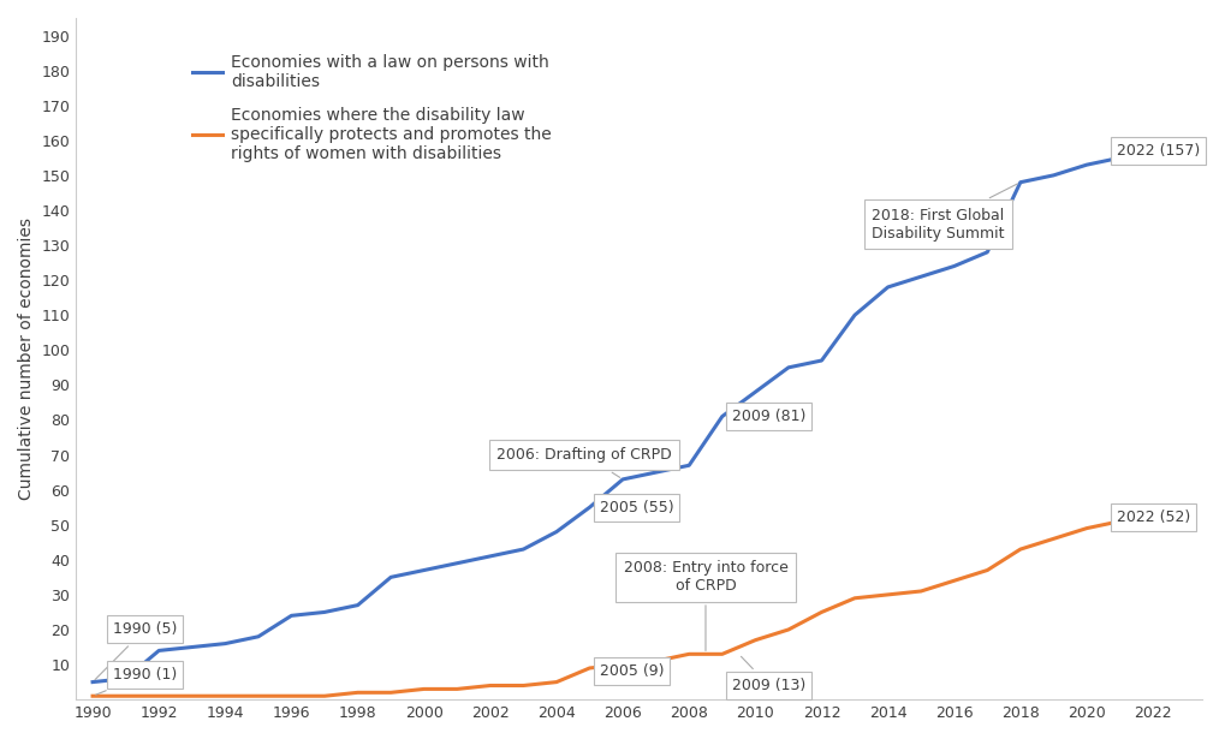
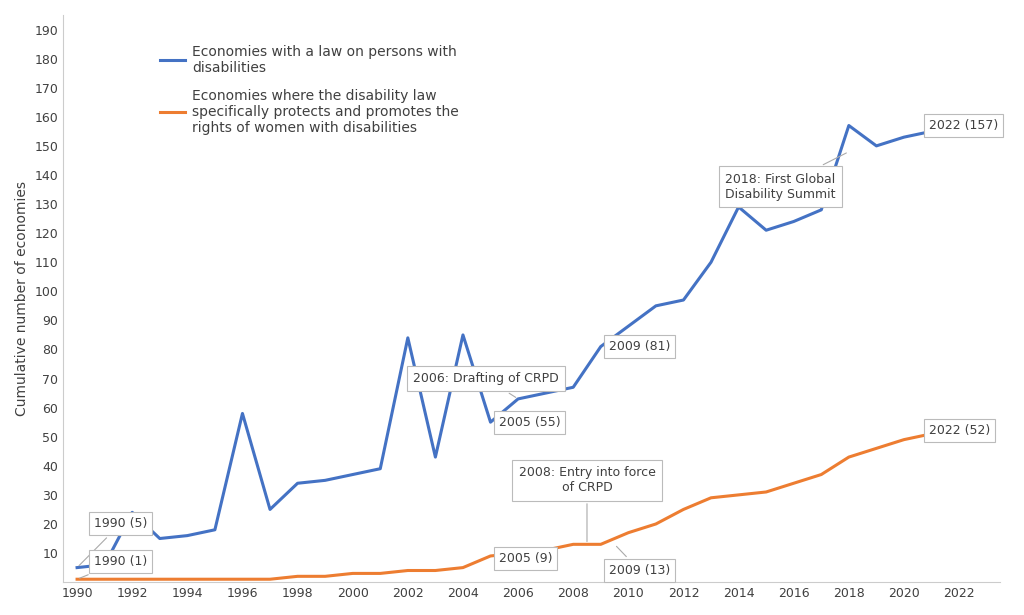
Economies with a law on persons with disabilities/1992: 14 -> 24
Economies with a law on persons with disabilities/1996: 24 -> 58
Economies with a law on persons with disabilities/1998: 27 -> 34
Economies with a law on persons with disabilities/2002: 41 -> 84
Economies with a law on persons with disabilities/2004: 48 -> 85
Economies with a law on persons with disabilities/2014: 118 -> 129
Economies with a law on persons with disabilities/2018: 148 -> 157
